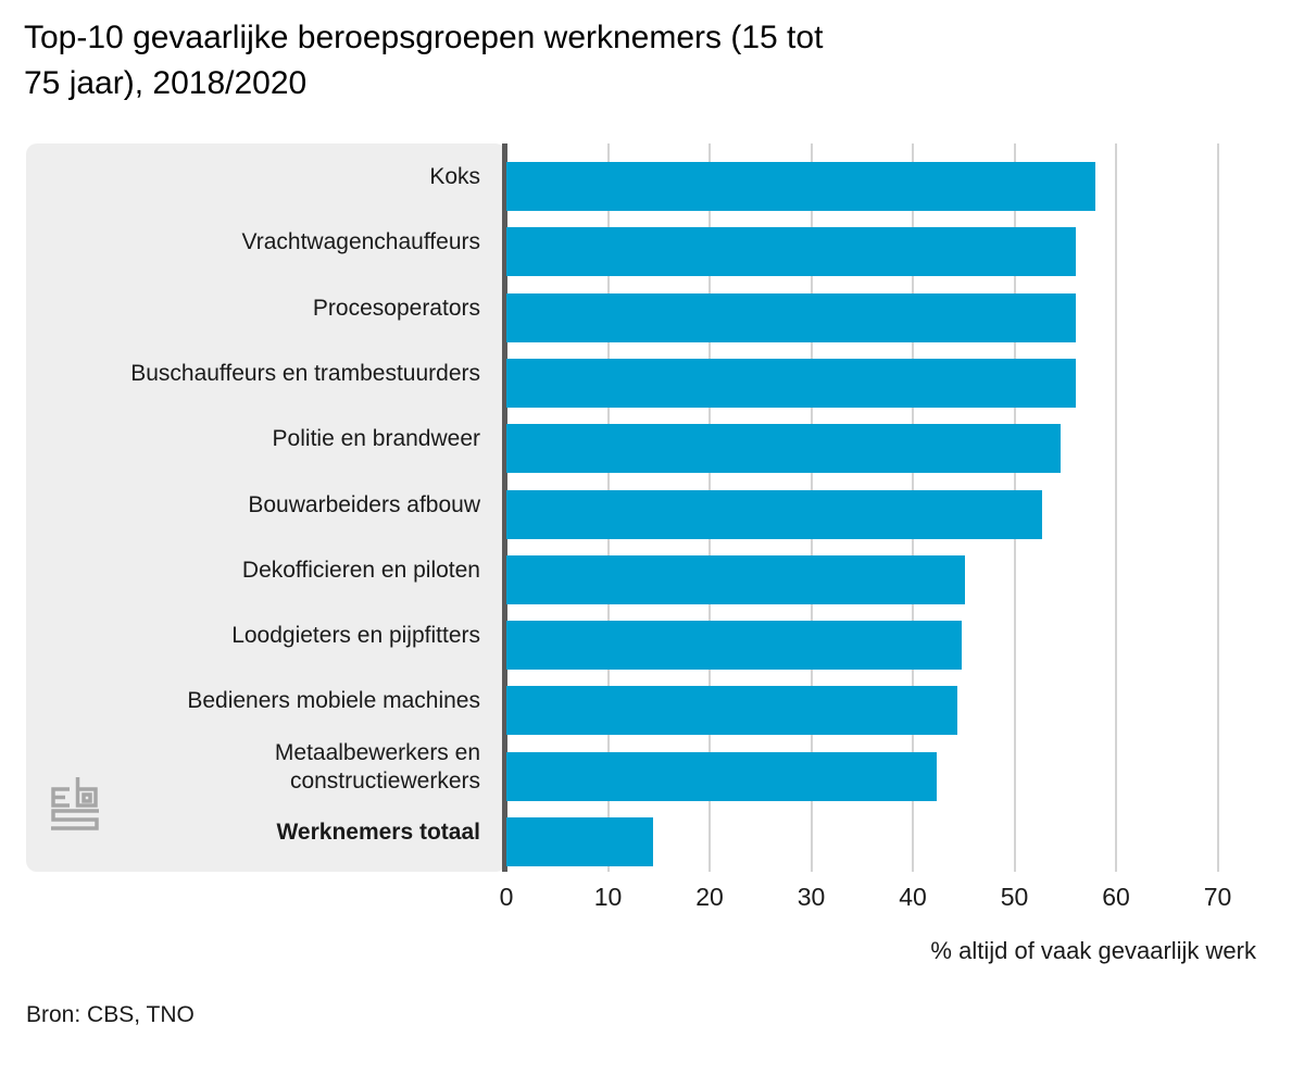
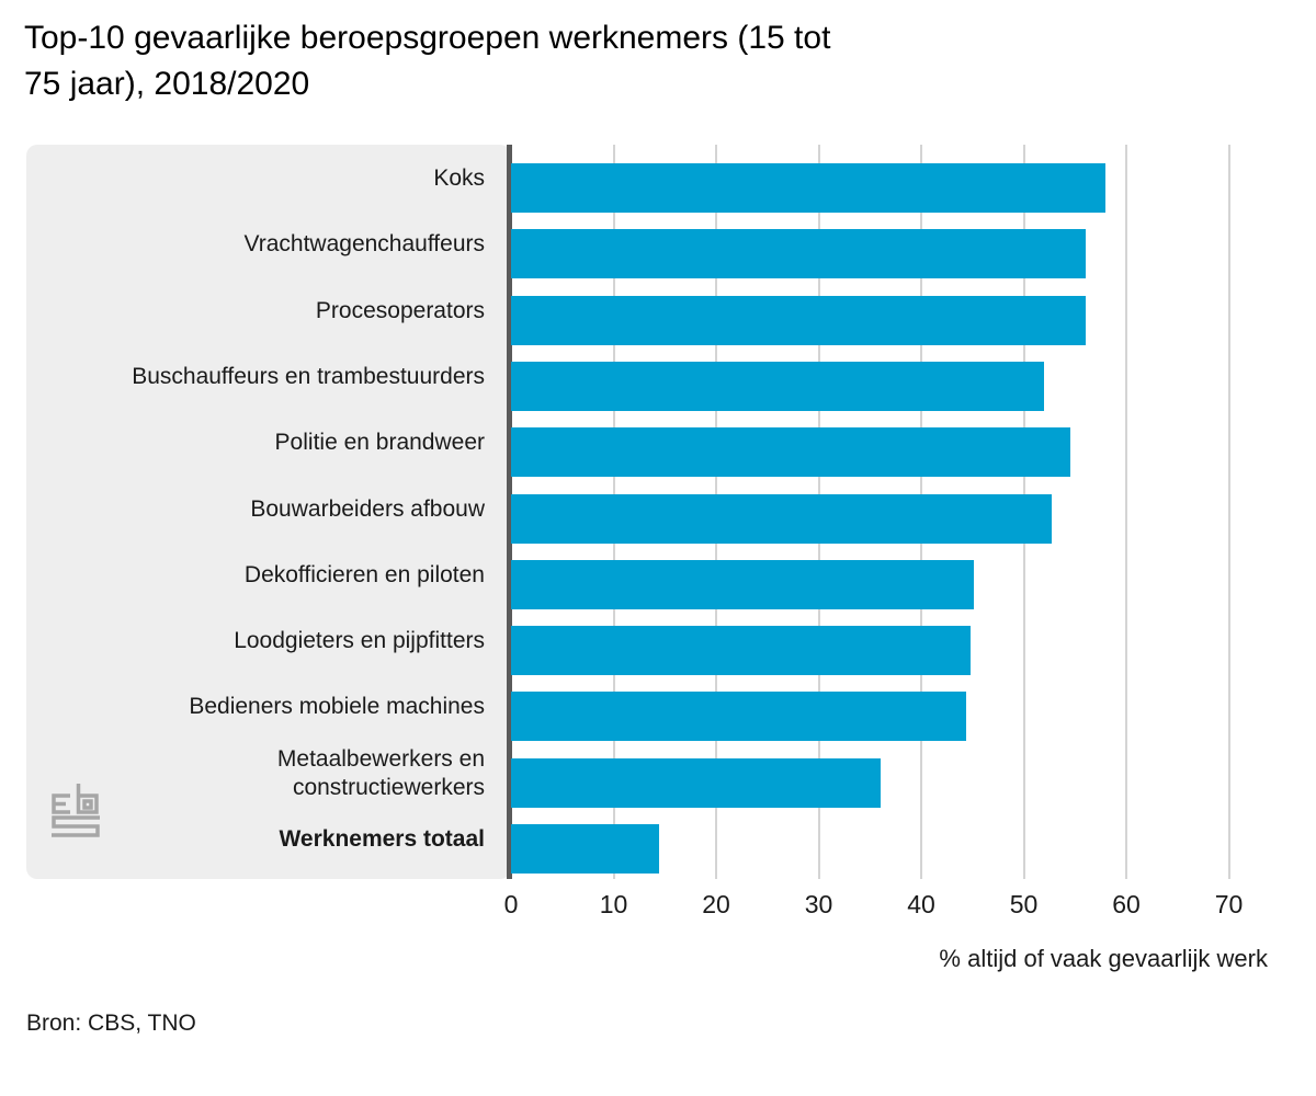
Buschauffeurs en trambestuurders: 56 -> 52
Metaalbewerkers en constructiewerkers: 42 -> 36
